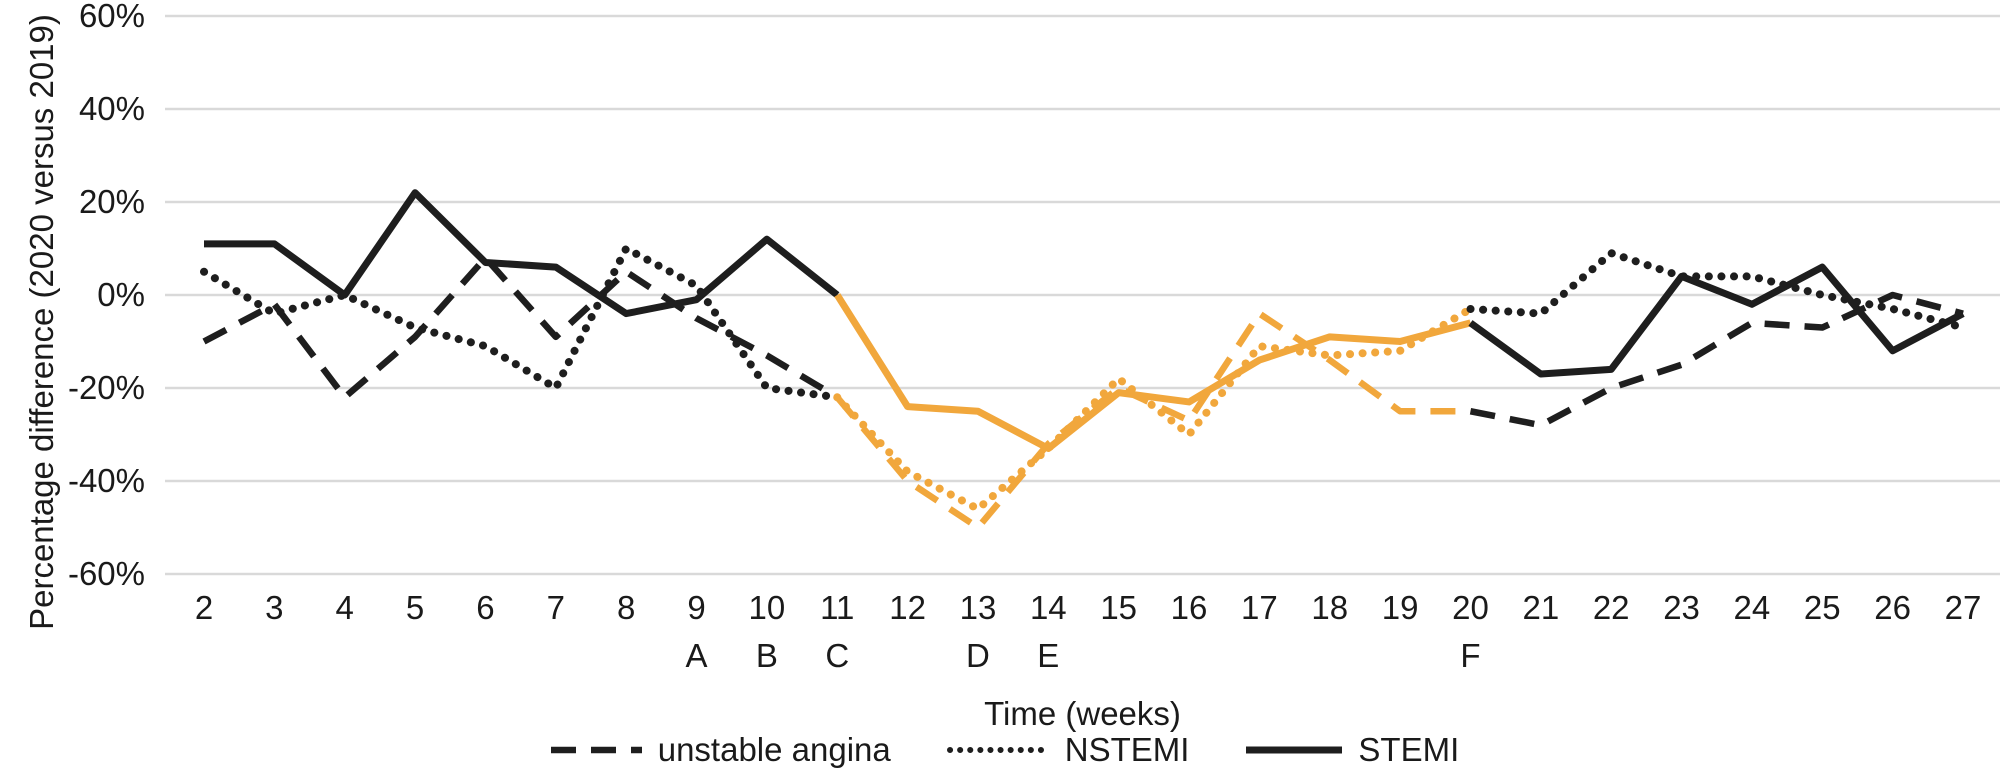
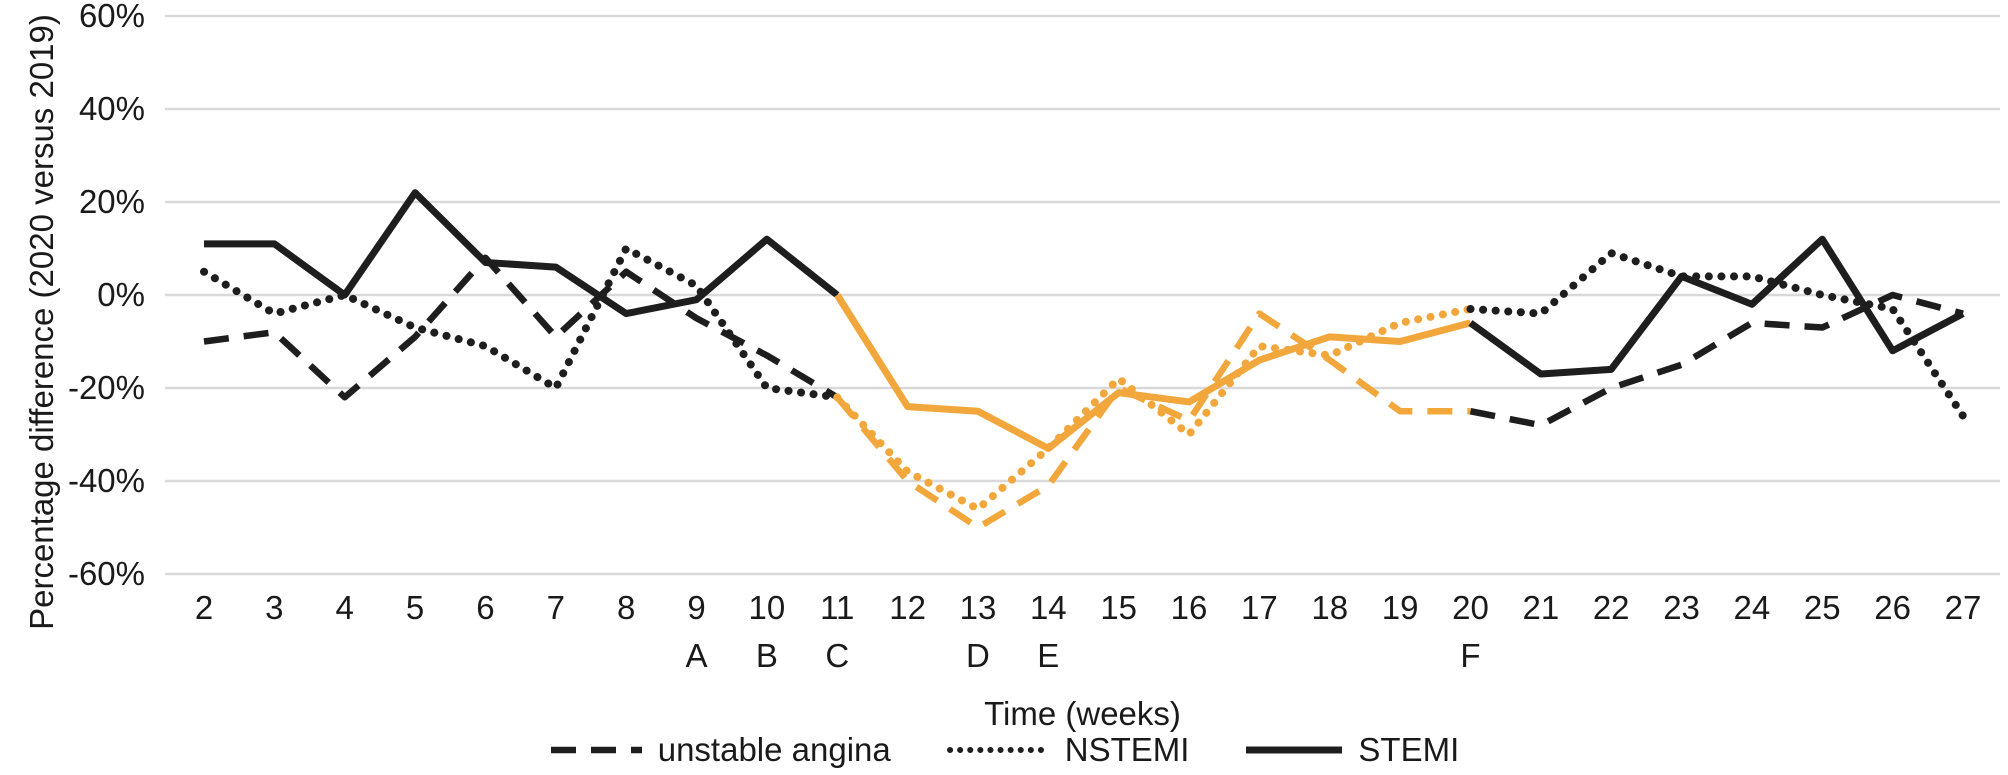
unstable angina/3: -2% -> -8%
unstable angina/14: -32% -> -41%
NSTEMI/19: -12% -> -6%
STEMI/25: 6% -> 12%
NSTEMI/27: -7% -> -26%
